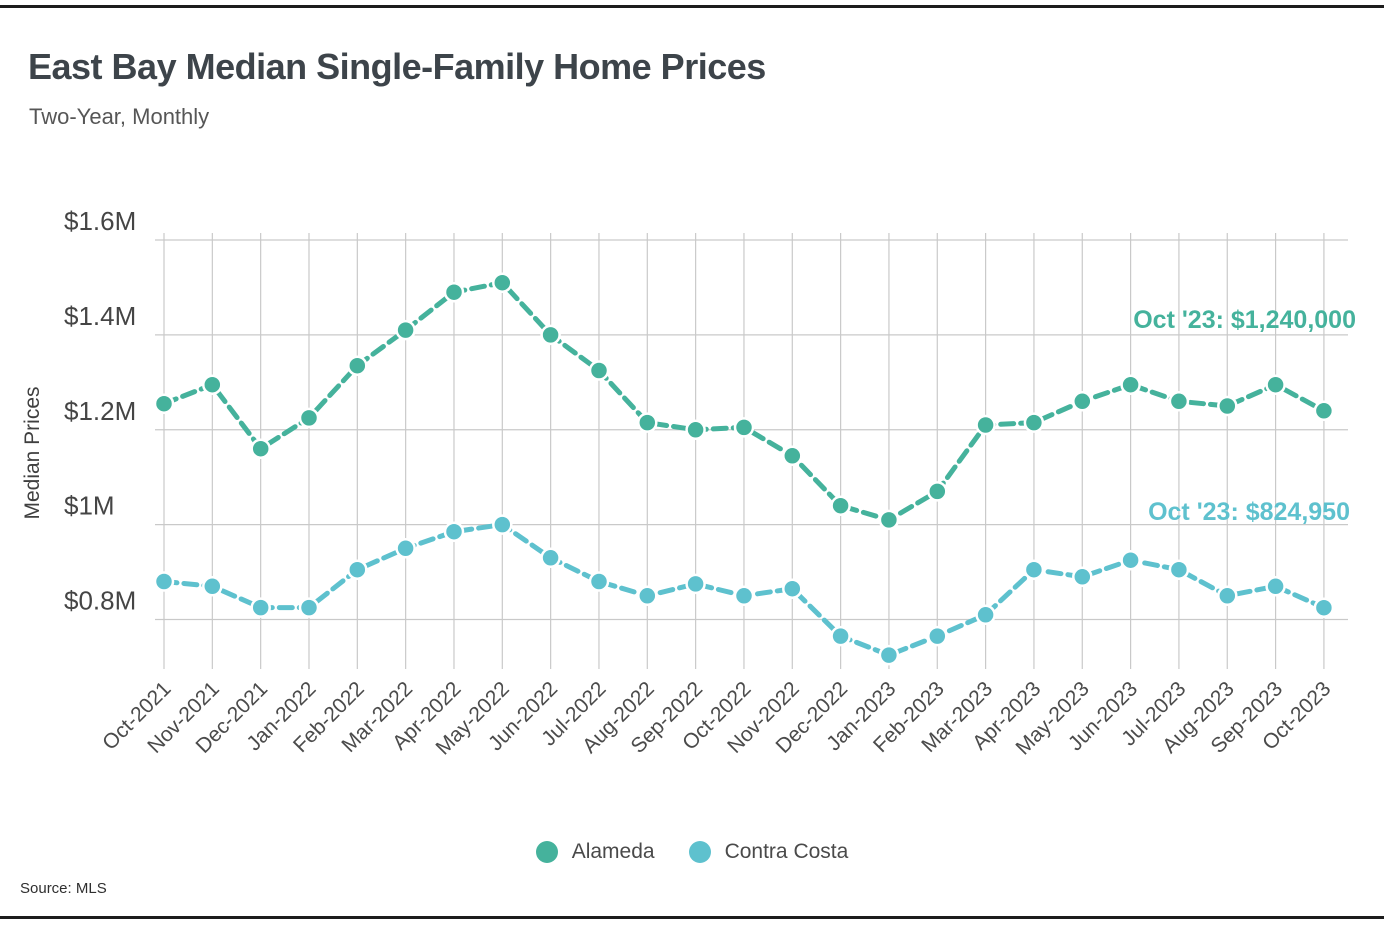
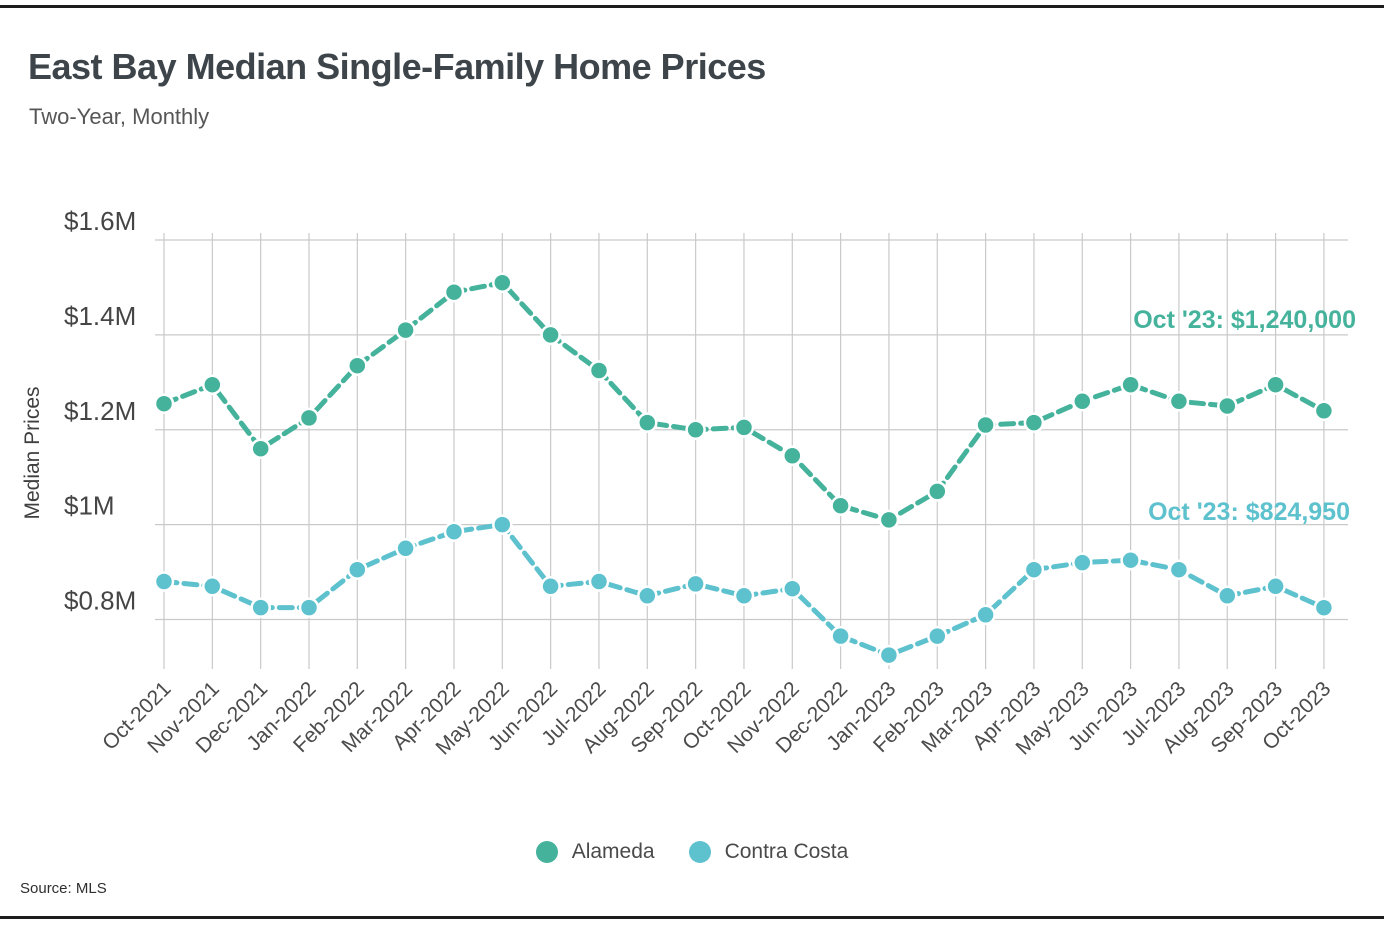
Contra Costa/Jun-2022: $0.93M -> $0.87M
Contra Costa/May-2023: $0.89M -> $0.92M
